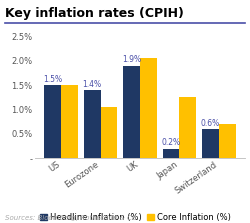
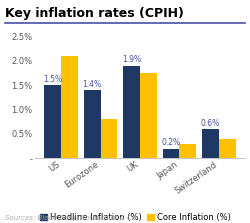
Core Inflation (%)/US: 1.50% -> 2.10%
Core Inflation (%)/Eurozone: 1.05% -> 0.80%
Core Inflation (%)/UK: 2.05% -> 1.75%
Core Inflation (%)/Japan: 1.25% -> 0.30%
Core Inflation (%)/Switzerland: 0.70% -> 0.40%
